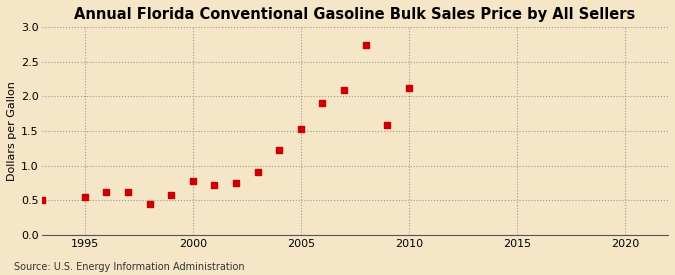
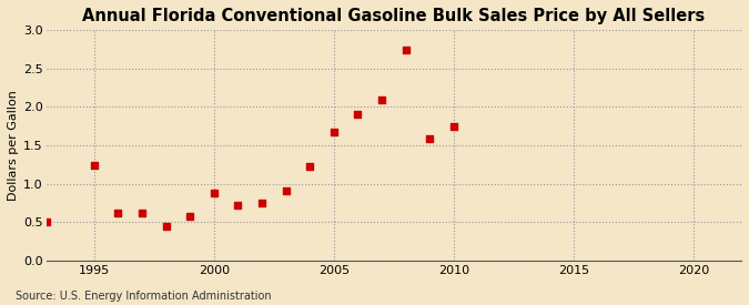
1995: 0.55 -> 1.24
2000: 0.77 -> 0.88
2005: 1.53 -> 1.68
2010: 2.12 -> 1.74
